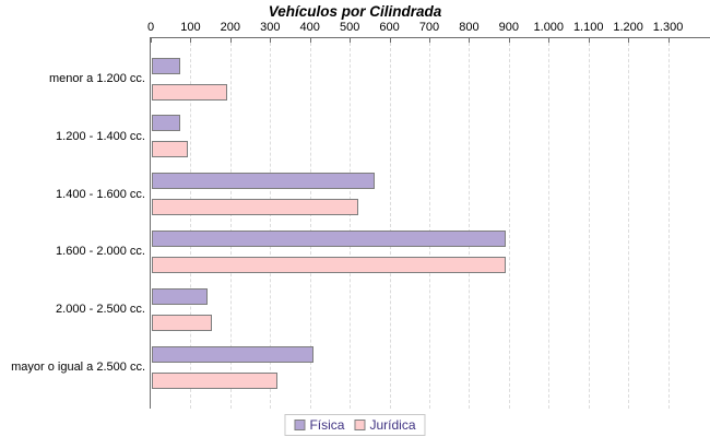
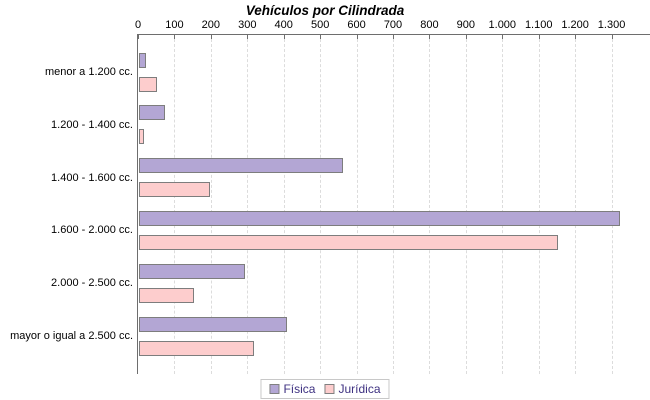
Física/menor a 1.200 cc.: 70 -> 20
Jurídica/menor a 1.200 cc.: 190 -> 50
Jurídica/1.200 - 1.400 cc.: 90 -> 20
Jurídica/1.400 - 1.600 cc.: 520 -> 200
Física/1.600 - 2.000 cc.: 890 -> 1320
Jurídica/1.600 - 2.000 cc.: 890 -> 1150
Física/2.000 - 2.500 cc.: 140 -> 290
